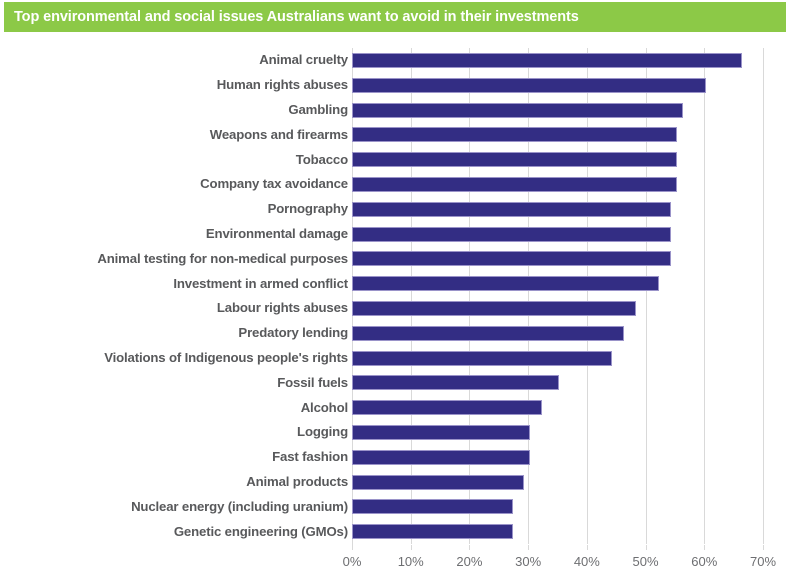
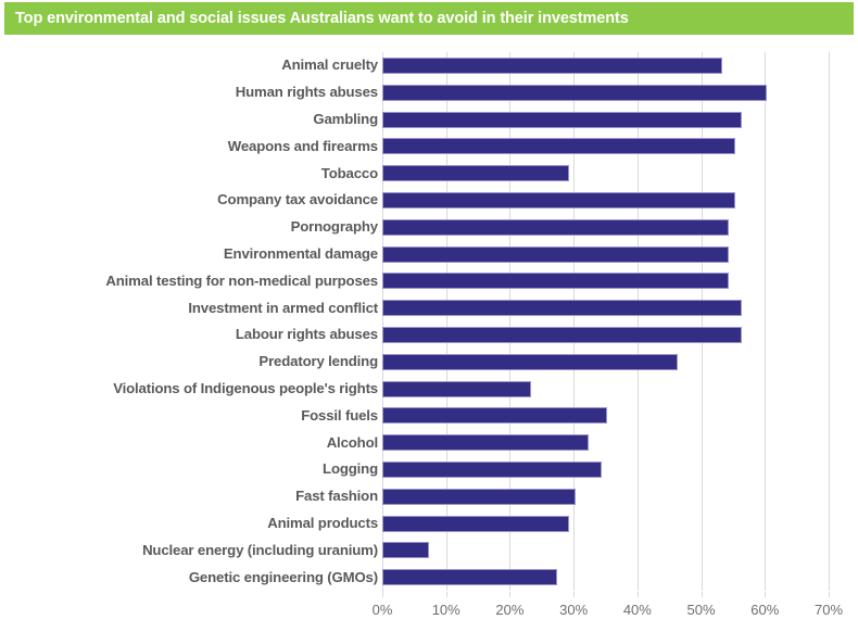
Animal cruelty: 66% -> 53%
Tobacco: 55% -> 29%
Investment in armed conflict: 52% -> 56%
Labour rights abuses: 48% -> 56%
Violations of Indigenous people's rights: 44% -> 23%
Logging: 30% -> 34%
Nuclear energy (including uranium): 27% -> 7%
